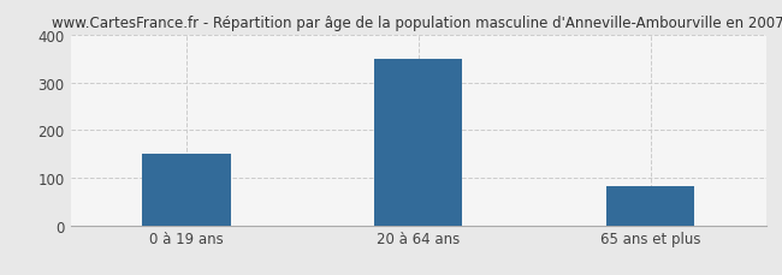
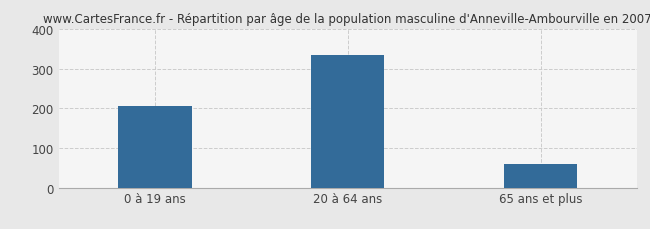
0 à 19 ans: 150 -> 205
20 à 64 ans: 350 -> 335
65 ans et plus: 82 -> 60
